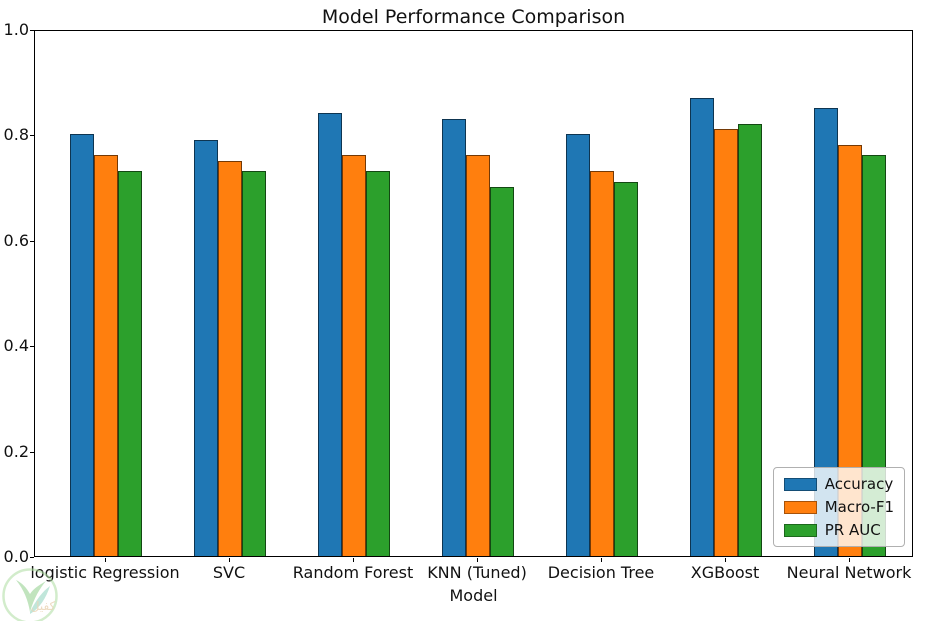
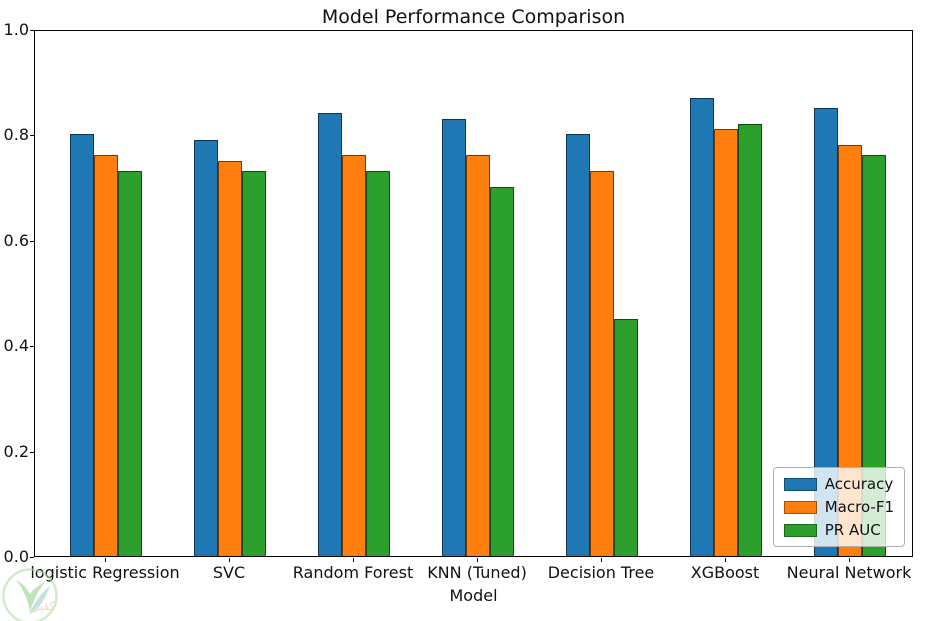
PR AUC/Decision Tree: 0.71 -> 0.45
